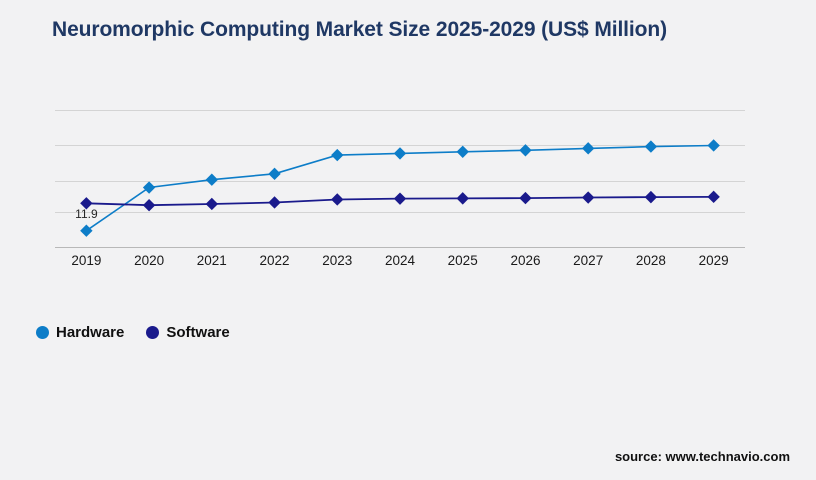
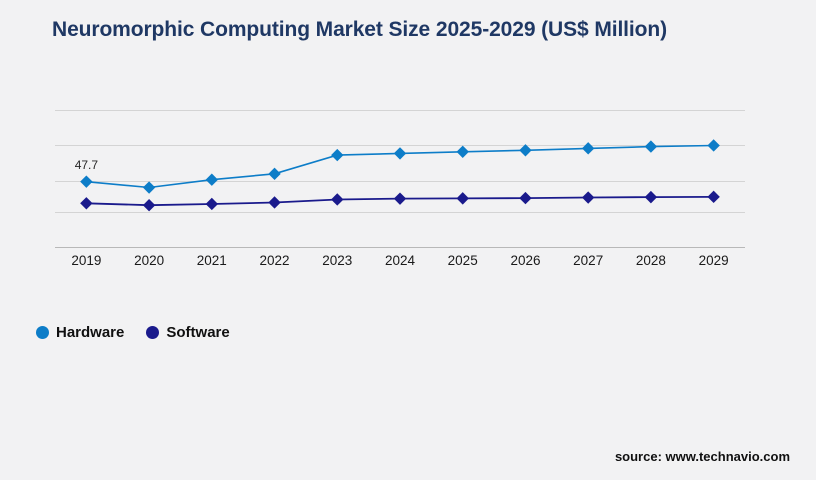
Hardware/2019: 11.9 -> 47.7
